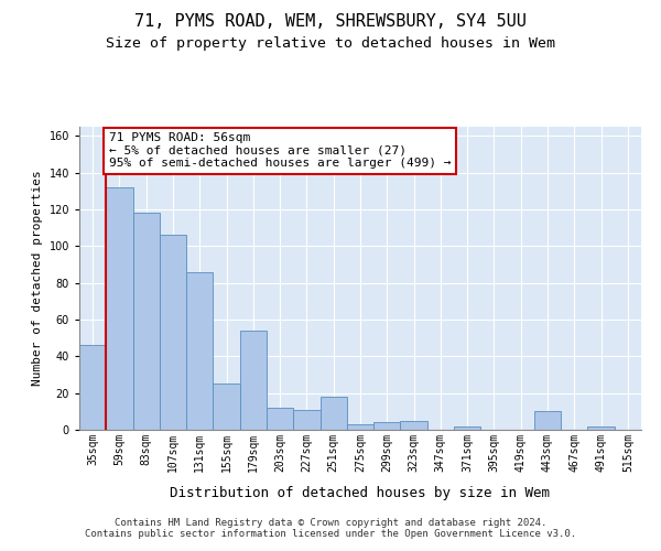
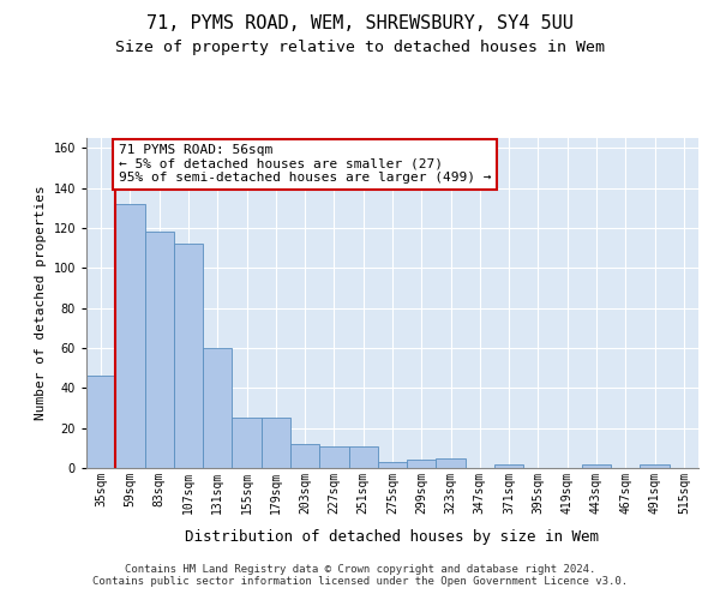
107sqm: 106 -> 112
131sqm: 86 -> 60
179sqm: 54 -> 25
251sqm: 18 -> 11
443sqm: 10 -> 2
